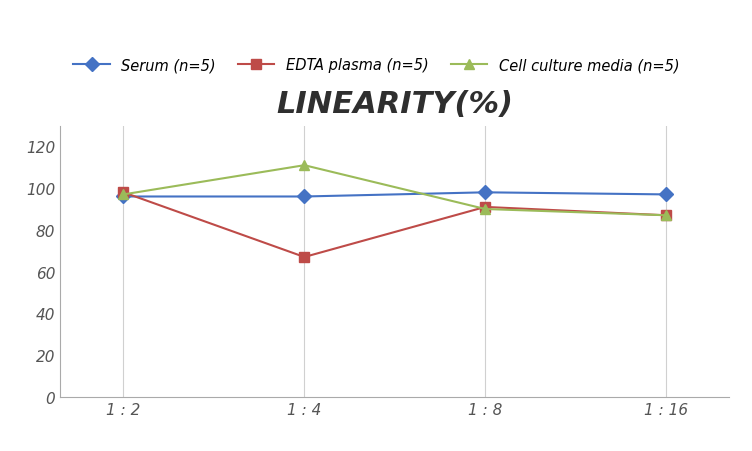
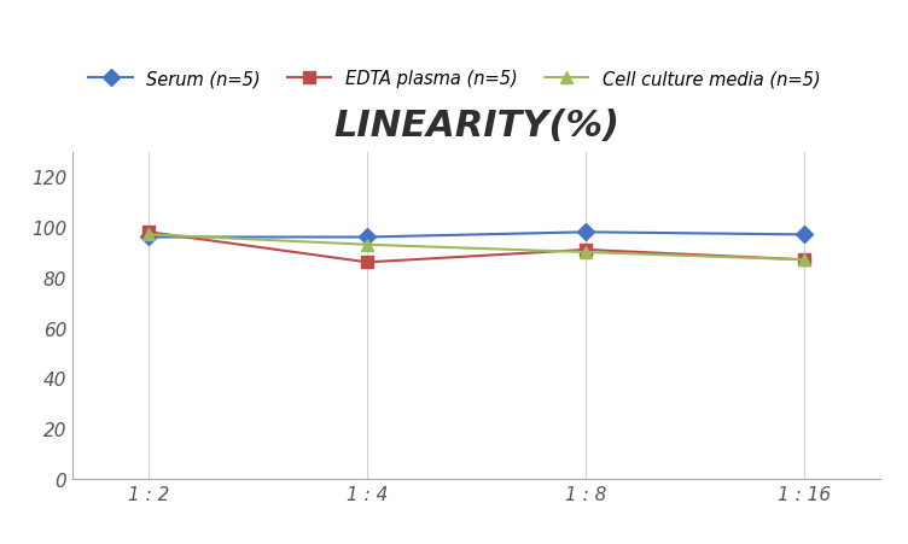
EDTA plasma (n=5)/1 : 4: 67 -> 86
Cell culture media (n=5)/1 : 4: 111 -> 93
